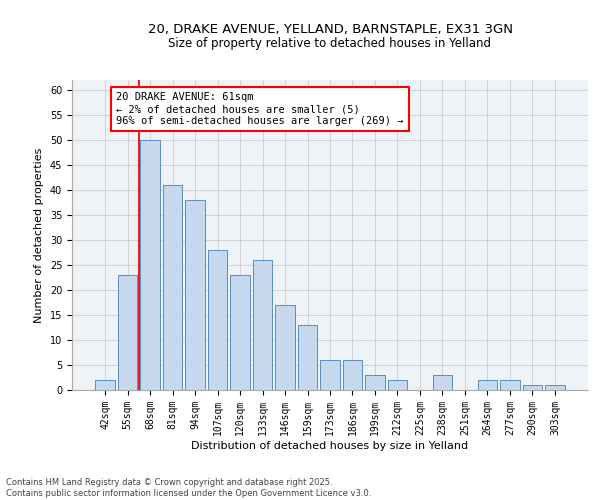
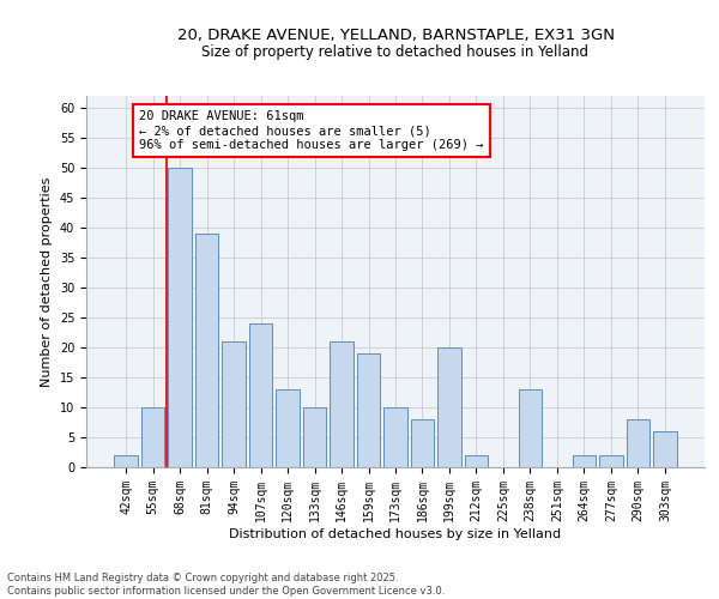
55sqm: 23 -> 10
81sqm: 41 -> 39
94sqm: 38 -> 21
107sqm: 28 -> 24
120sqm: 23 -> 13
133sqm: 26 -> 10
146sqm: 17 -> 21
159sqm: 13 -> 19
173sqm: 6 -> 10
186sqm: 6 -> 8
199sqm: 3 -> 20
238sqm: 3 -> 13
290sqm: 1 -> 8
303sqm: 1 -> 6
